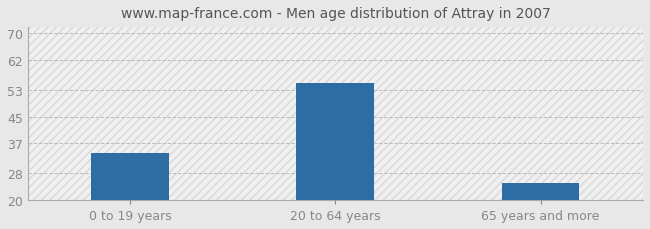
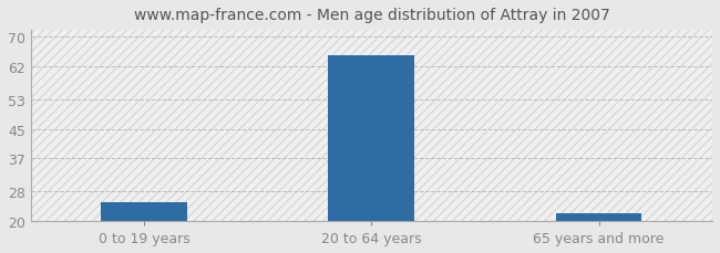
0 to 19 years: 34 -> 25
20 to 64 years: 55 -> 65
65 years and more: 25 -> 22
